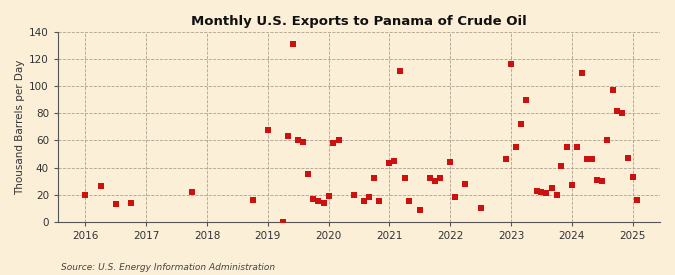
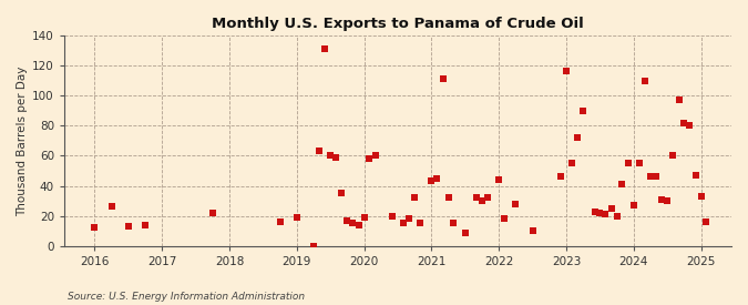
2016: 20 -> 12
2019: 68 -> 19
